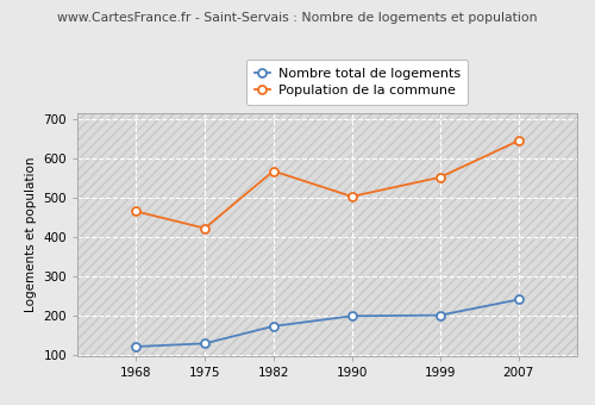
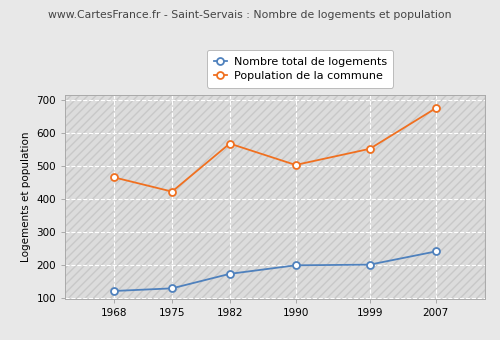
Population de la commune/2007: 645 -> 675
